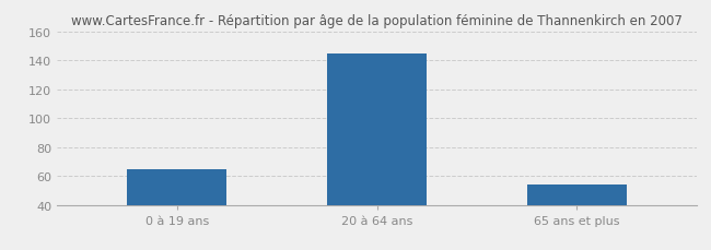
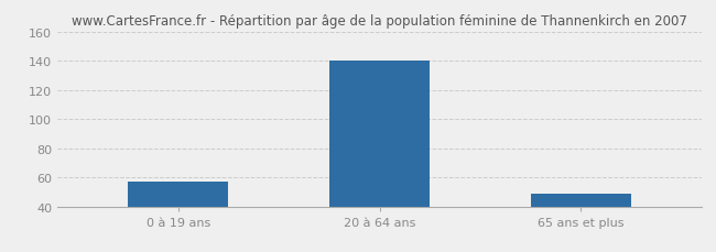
0 à 19 ans: 65 -> 57
20 à 64 ans: 145 -> 140
65 ans et plus: 54 -> 49
